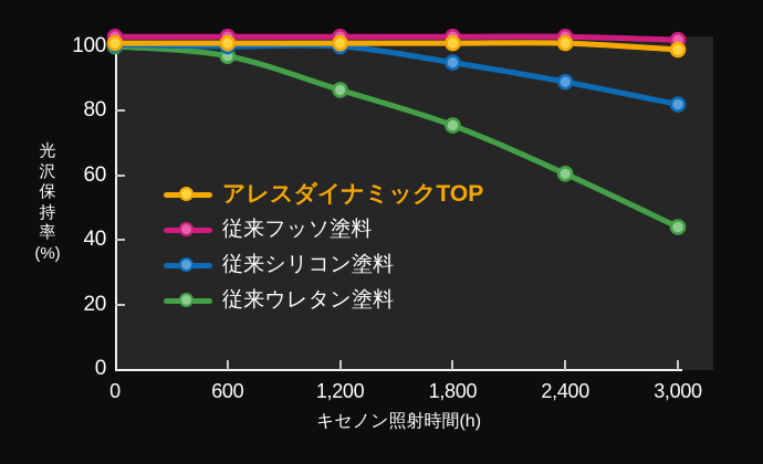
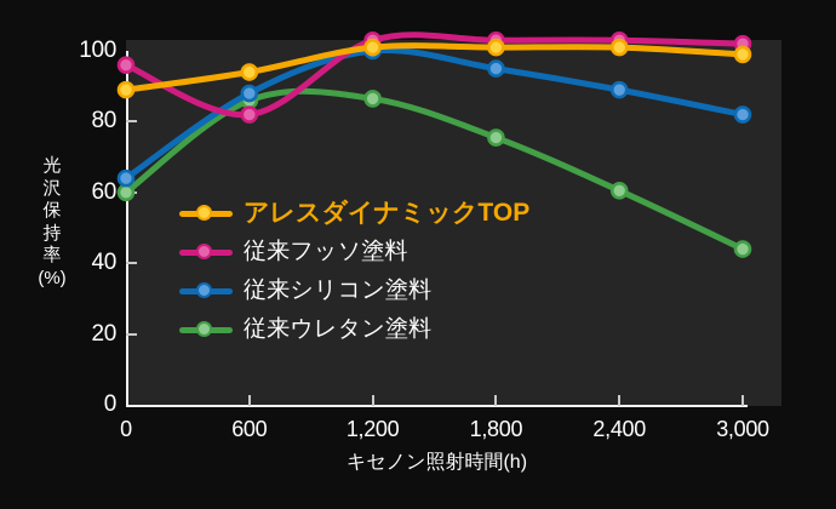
アレスダイナミックTOP/0: 101 -> 89
従来フッソ塗料/0: 103 -> 96
従来シリコン塗料/0: 100 -> 64
従来ウレタン塗料/0: 100 -> 60
アレスダイナミックTOP/600: 101 -> 94
従来フッソ塗料/600: 103 -> 82
従来シリコン塗料/600: 100 -> 88
従来ウレタン塗料/600: 97 -> 86
